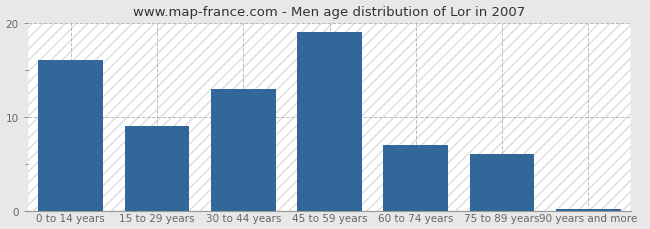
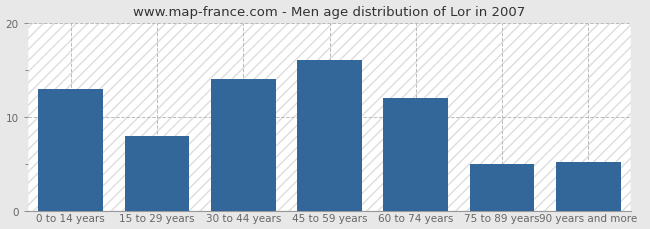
0 to 14 years: 16.0 -> 13.0
15 to 29 years: 9.0 -> 8.0
30 to 44 years: 13.0 -> 14.0
45 to 59 years: 19.0 -> 16.0
60 to 74 years: 7.0 -> 12.0
75 to 89 years: 6.0 -> 5.0
90 years and more: 0.2 -> 5.2
